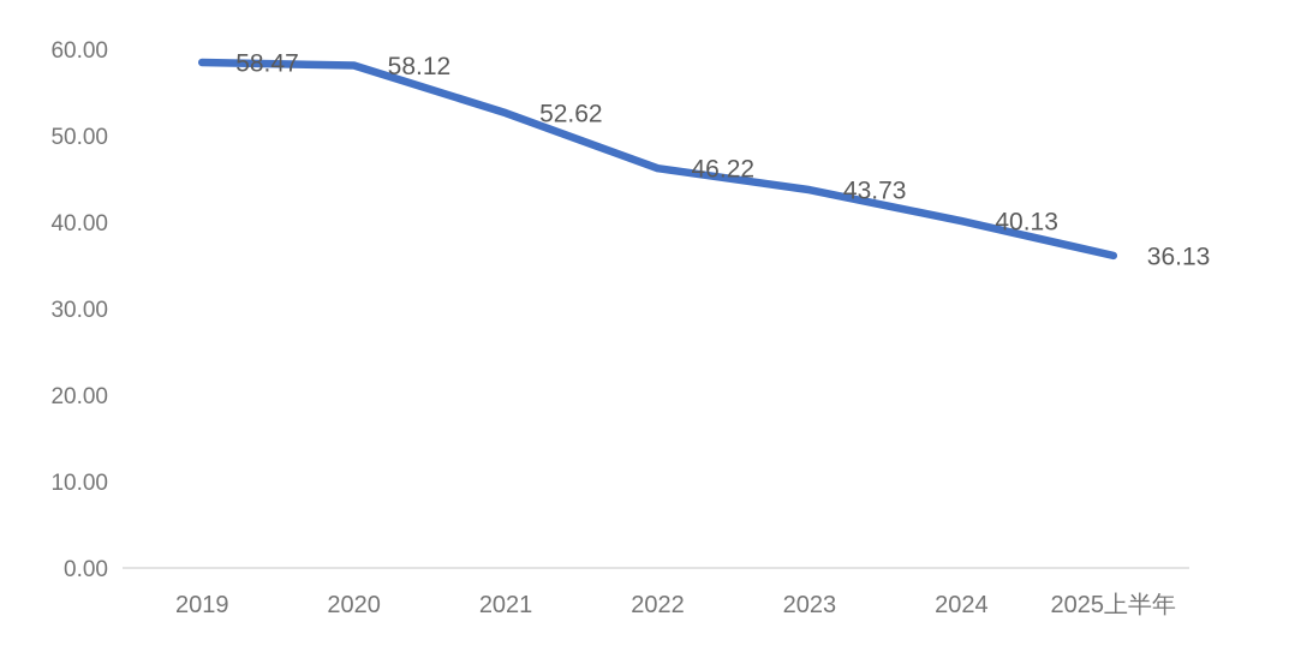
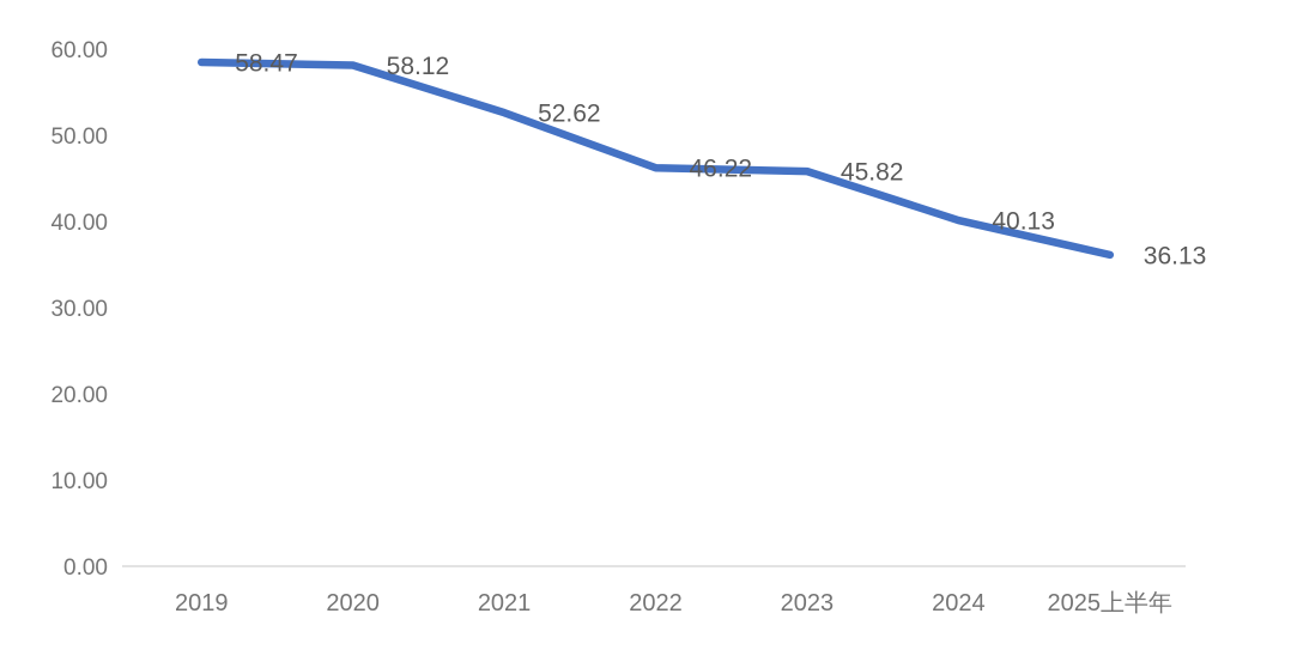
2023: 43.73 -> 45.82
